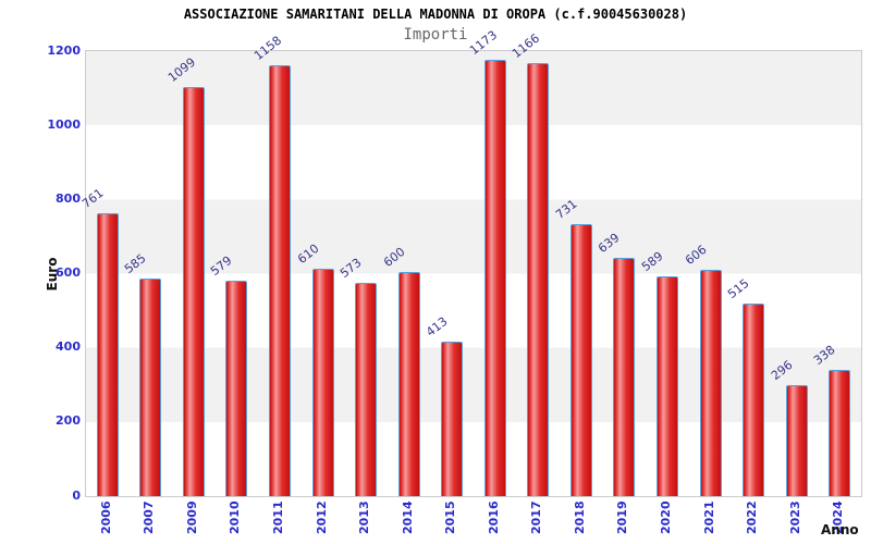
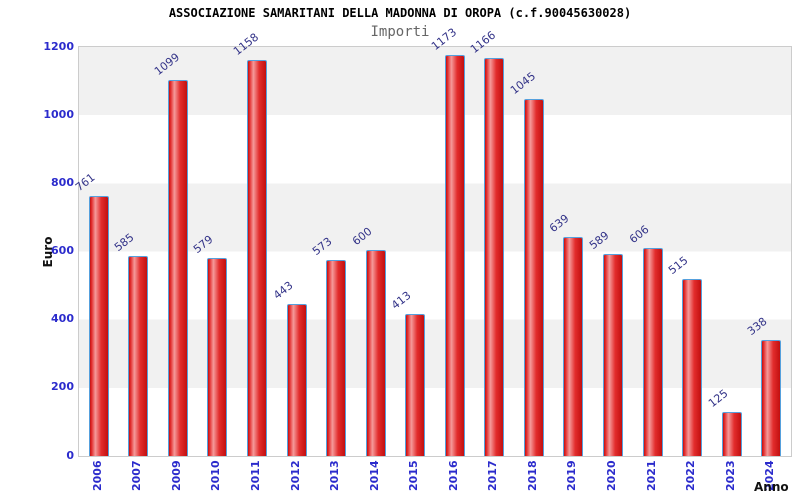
2012: 610 -> 443
2018: 731 -> 1045
2023: 296 -> 125
